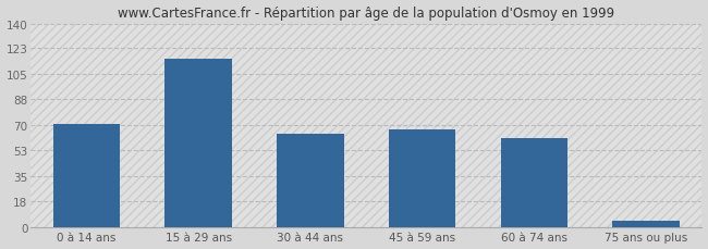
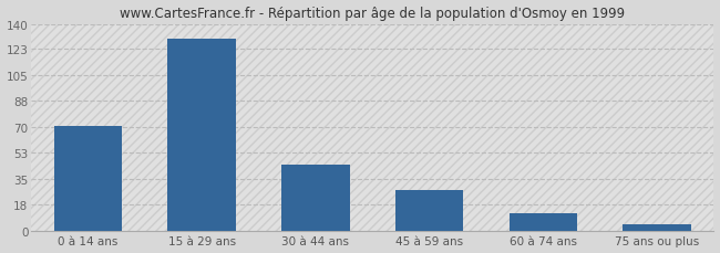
15 à 29 ans: 116 -> 130
30 à 44 ans: 64 -> 45
45 à 59 ans: 67 -> 28
60 à 74 ans: 61 -> 12
